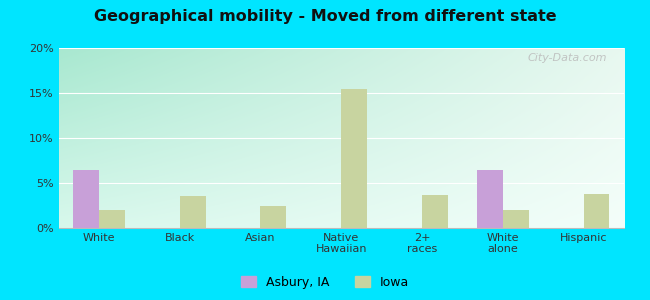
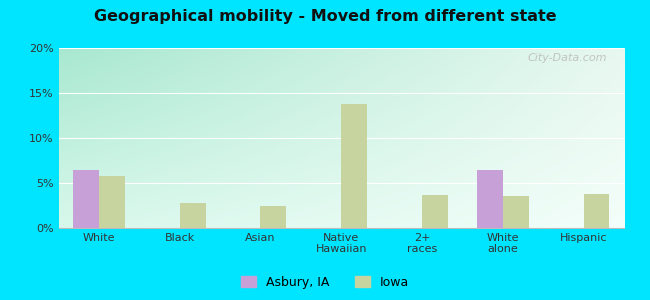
Iowa/White: 2.0% -> 5.8%
Iowa/Black: 3.6% -> 2.8%
Iowa/Native Hawaiian: 15.5% -> 13.8%
Iowa/White alone: 2.0% -> 3.6%
